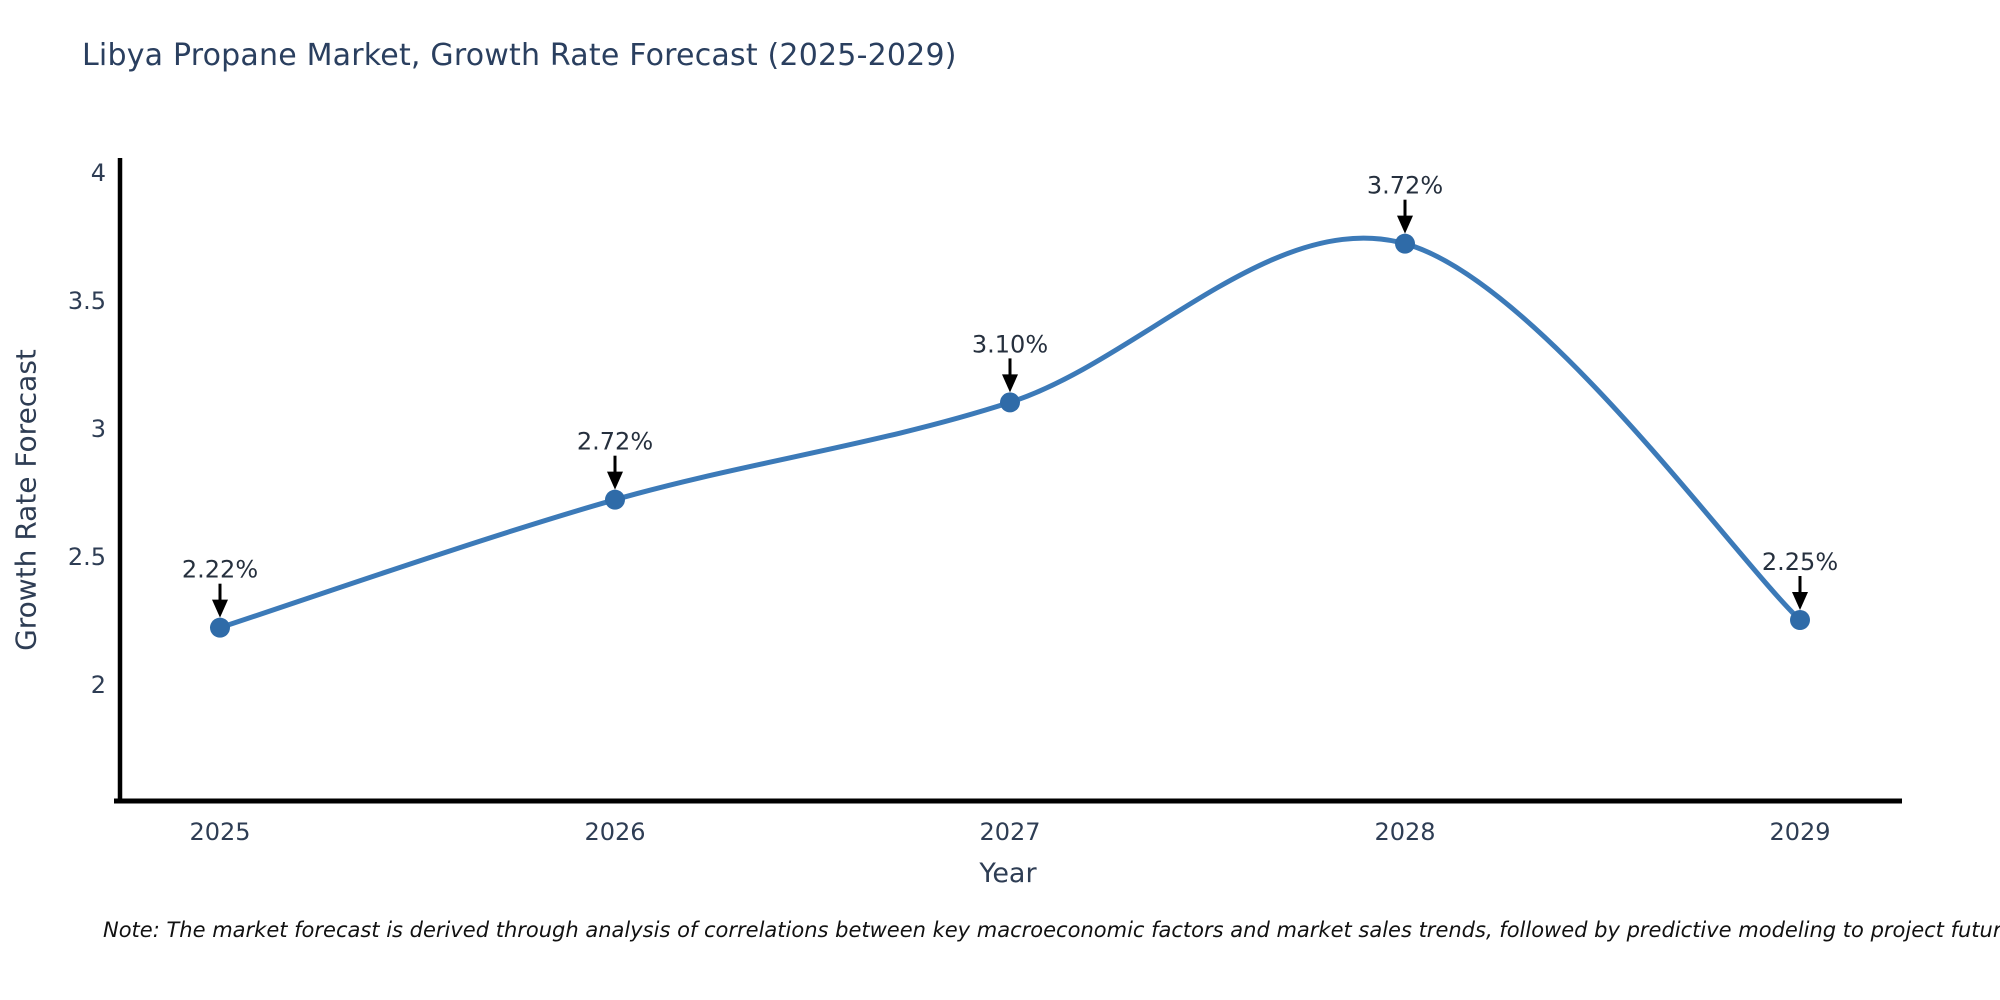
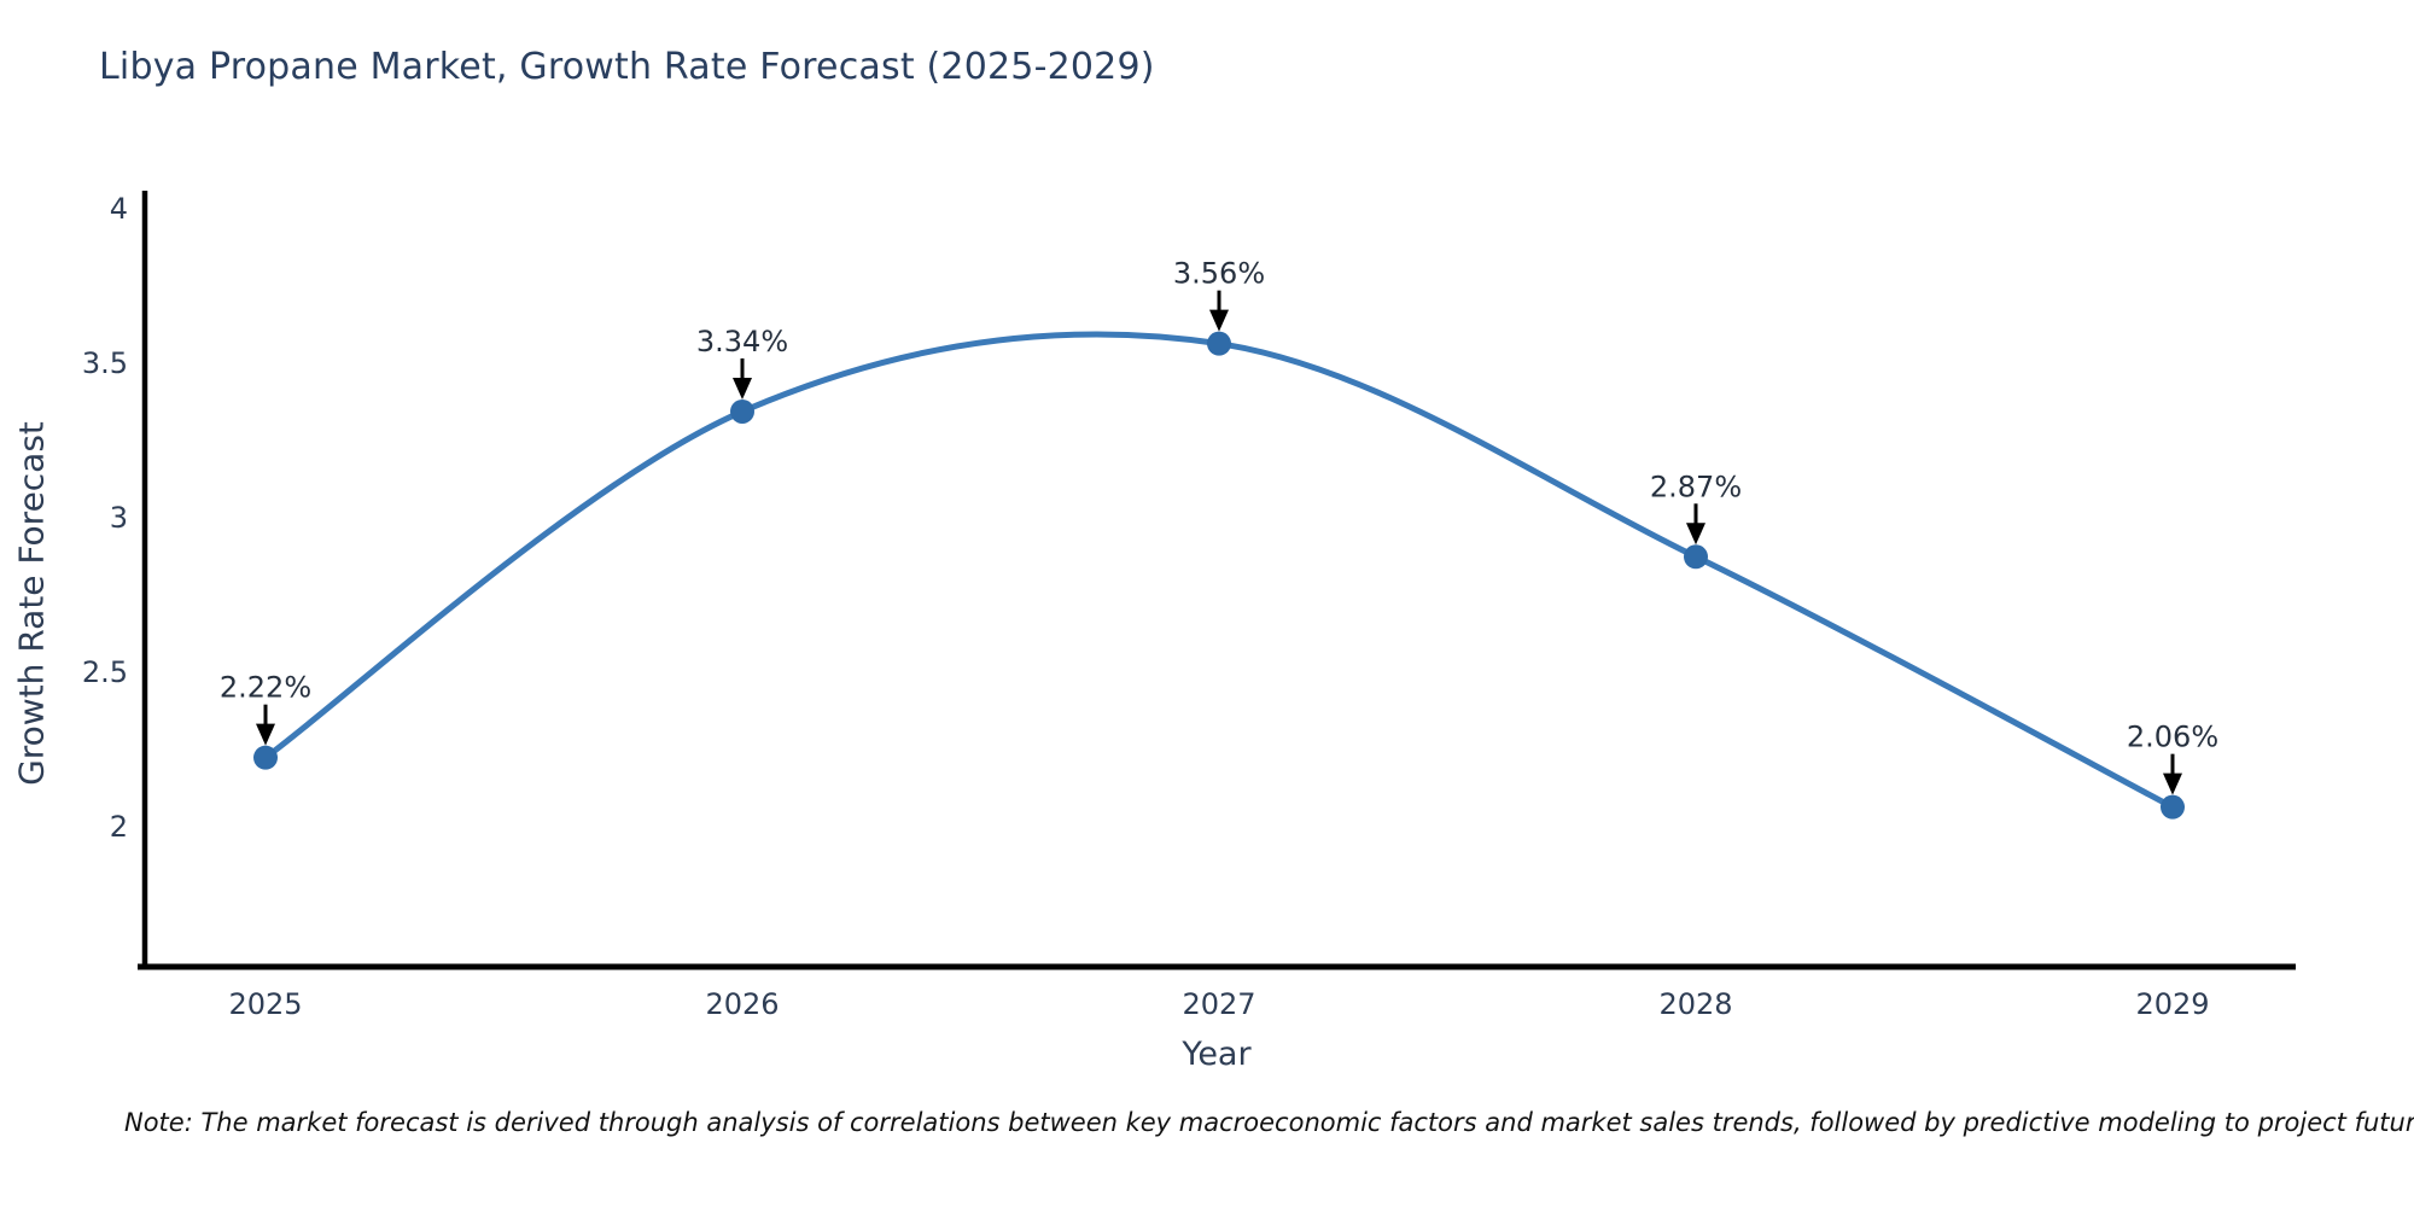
2026: 2.72% -> 3.34%
2027: 3.10% -> 3.56%
2028: 3.72% -> 2.87%
2029: 2.25% -> 2.06%
